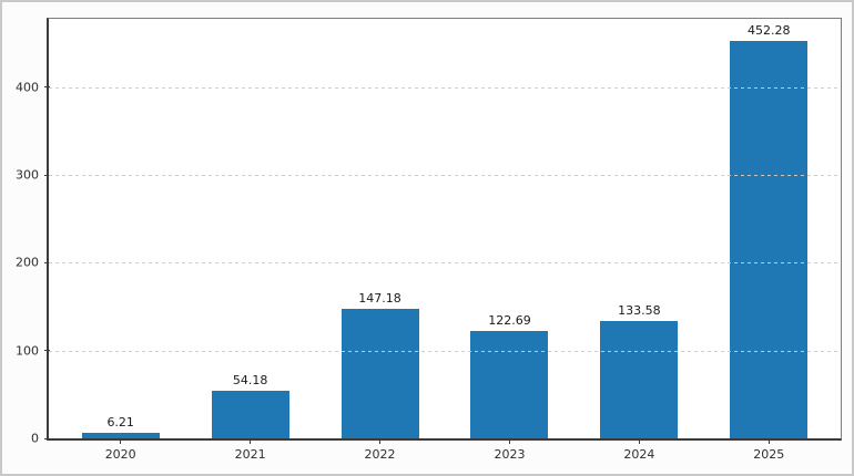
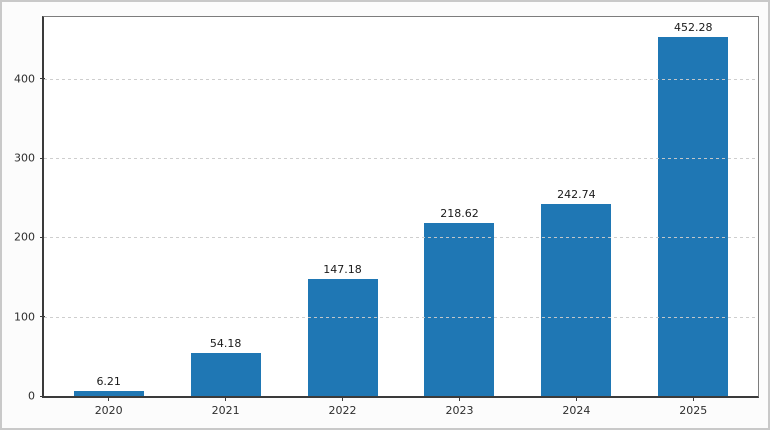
2023: 122.69 -> 218.62
2024: 133.58 -> 242.74
